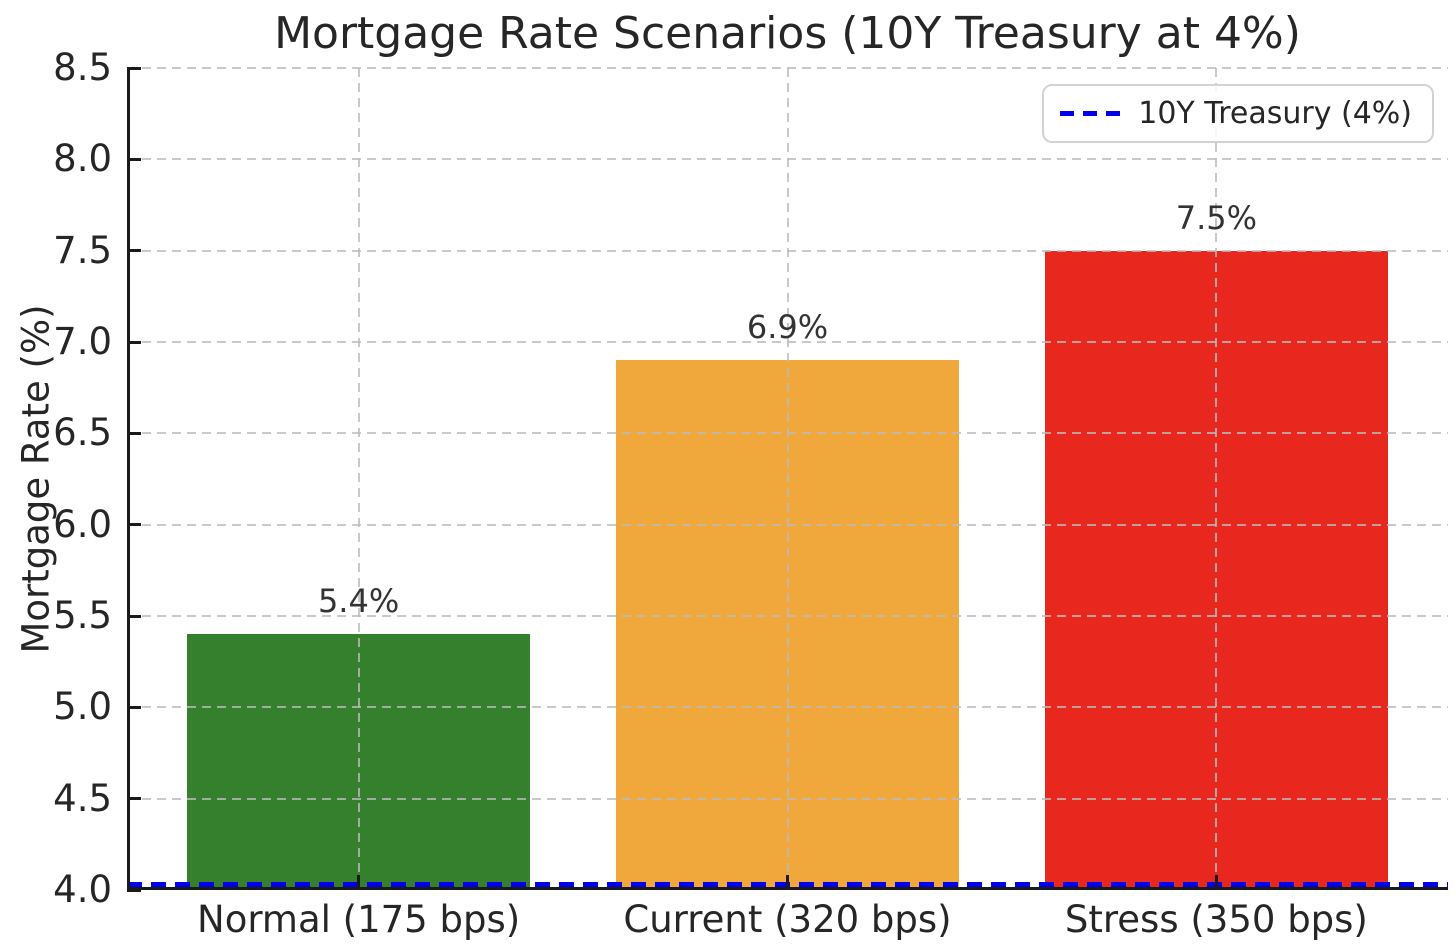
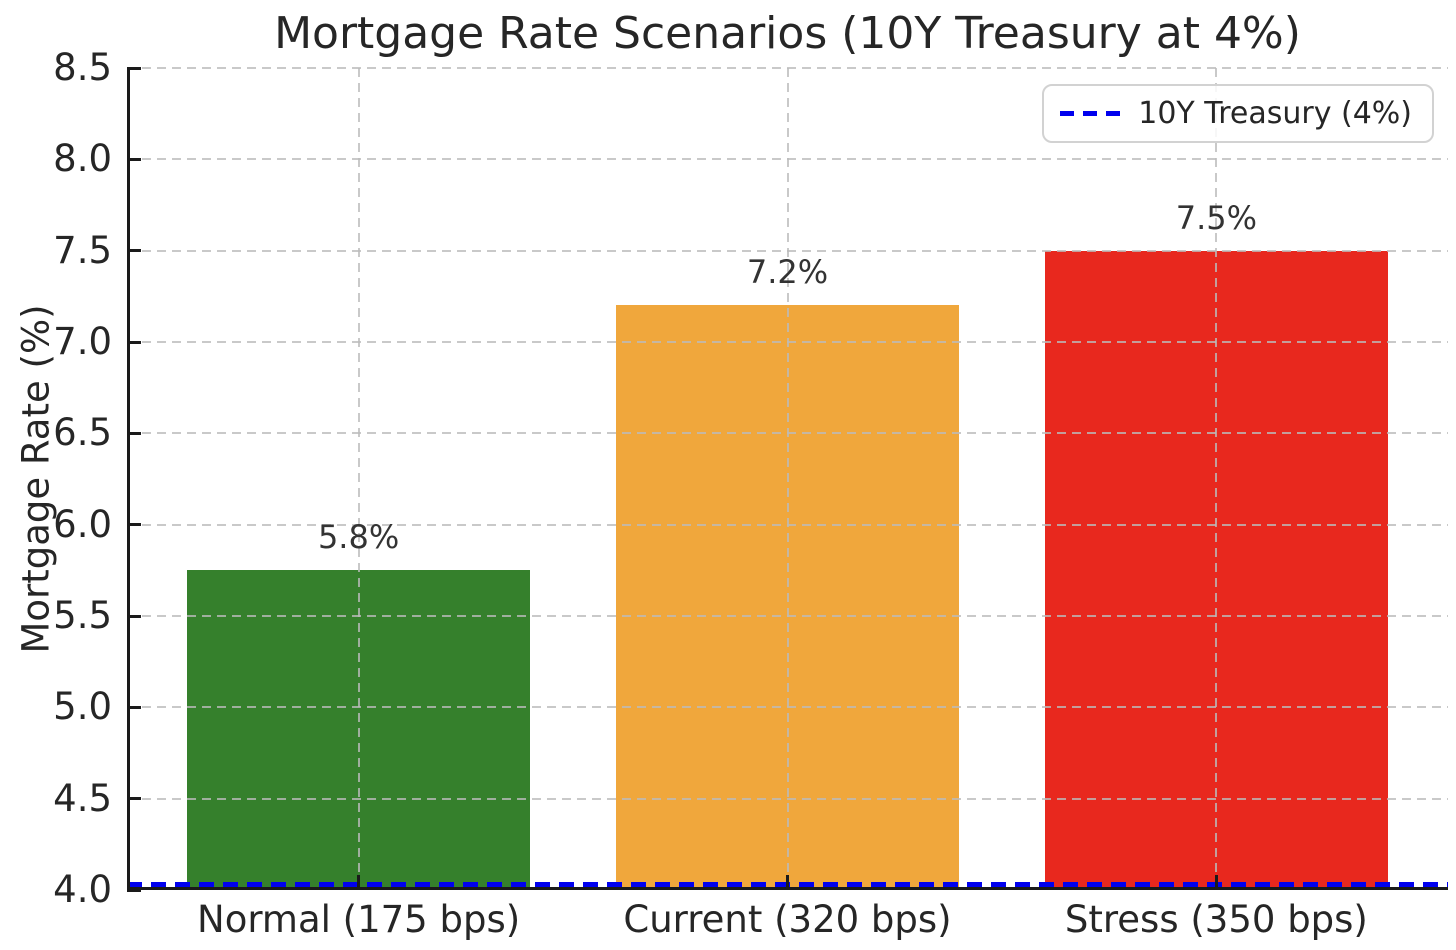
Normal (175 bps): 5.4% -> 5.8%
Current (320 bps): 6.9% -> 7.2%
